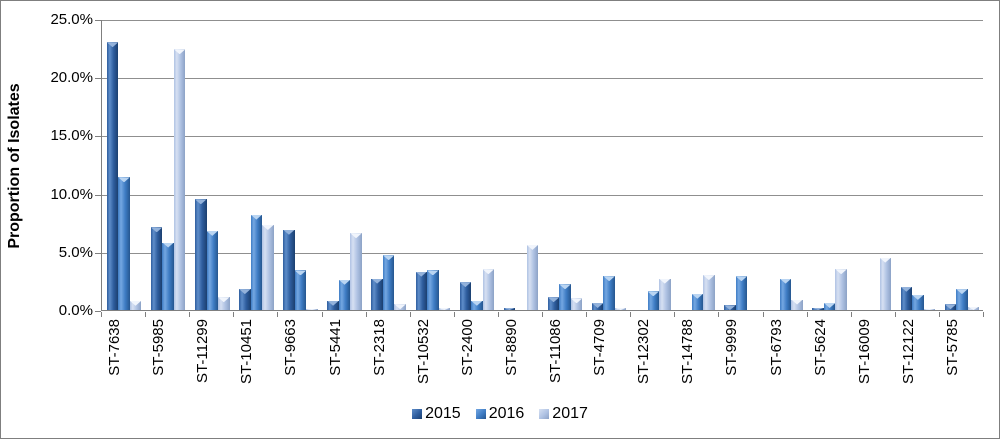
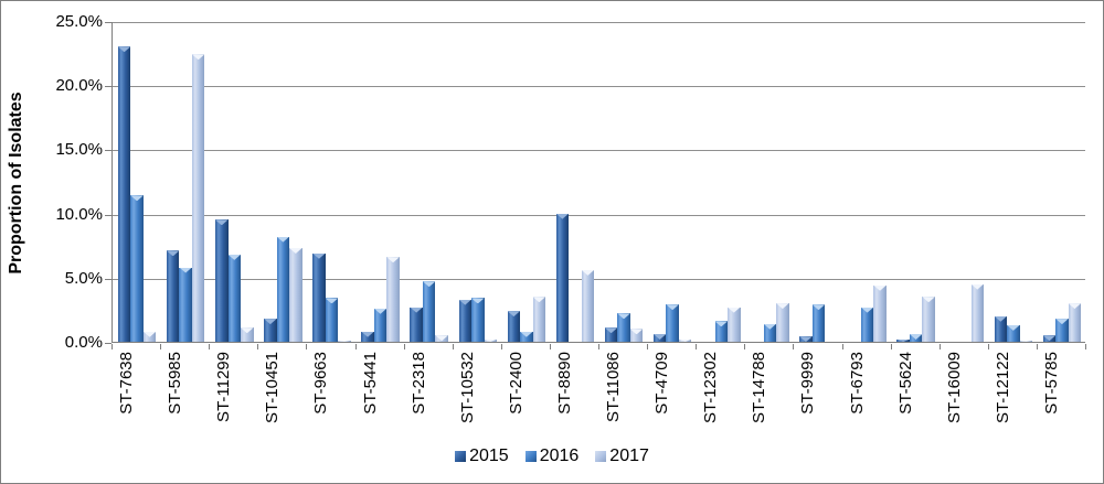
2015/ST-8890: 0.2% -> 10.0%
2017/ST-6793: 0.9% -> 4.4%
2017/ST-5785: 0.3% -> 3.0%
